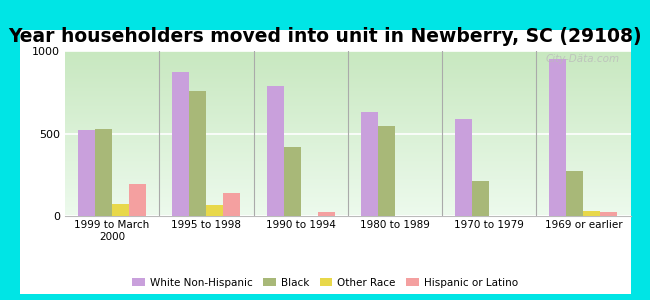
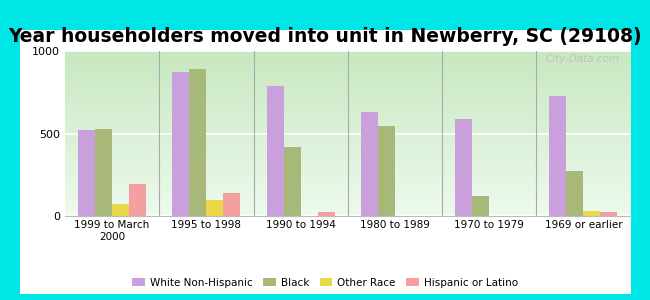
Black/1995 to 1998: 760 -> 890
Other Race/1995 to 1998: 60 -> 100
Black/1970 to 1979: 210 -> 120
White Non-Hispanic/1969 or earlier: 950 -> 730
